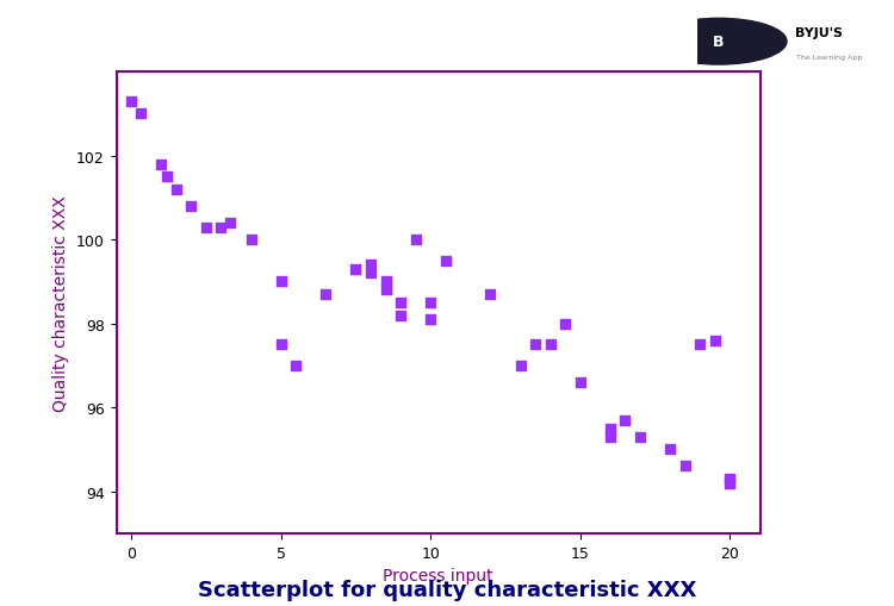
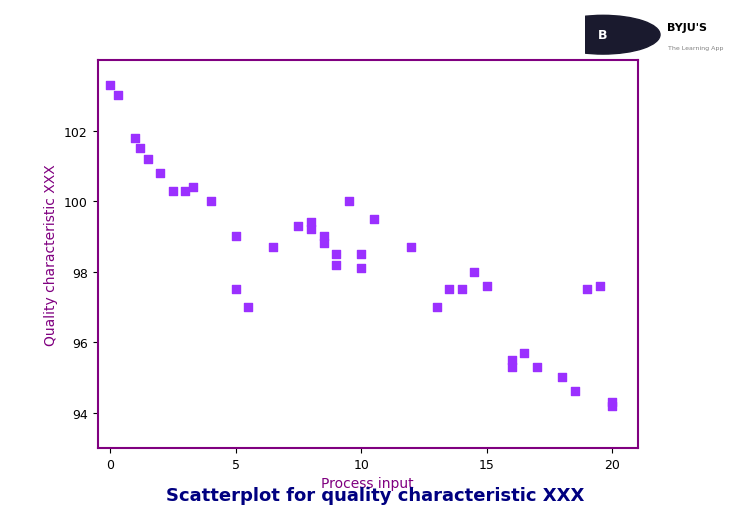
15: 96.6 -> 97.6
